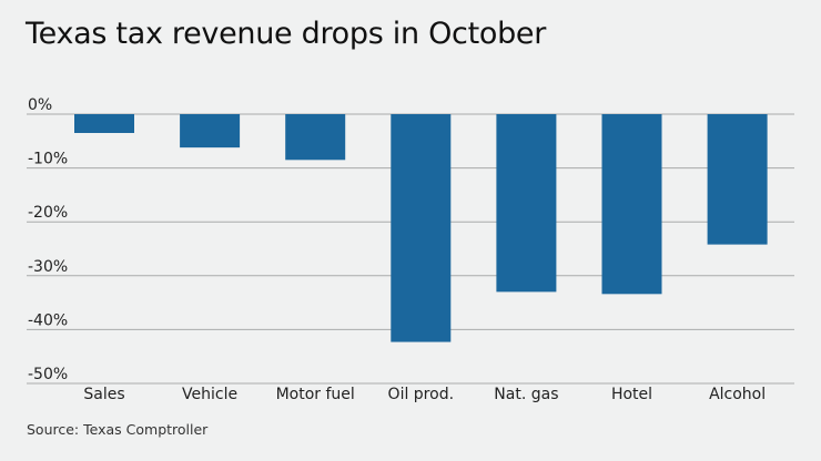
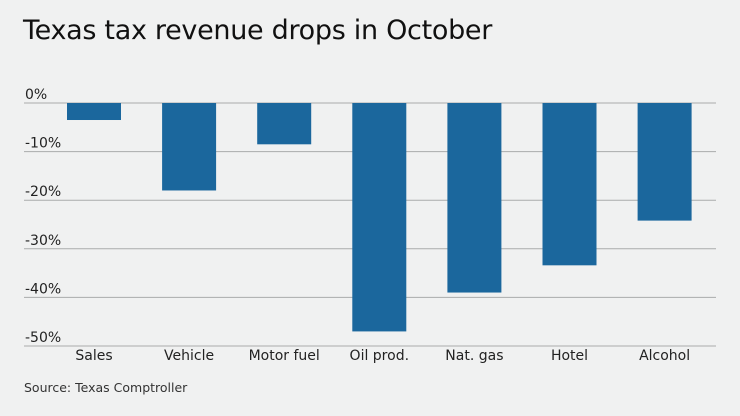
Vehicle: -6% -> -18%
Oil prod.: -42% -> -47%
Nat. gas: -33% -> -39%
